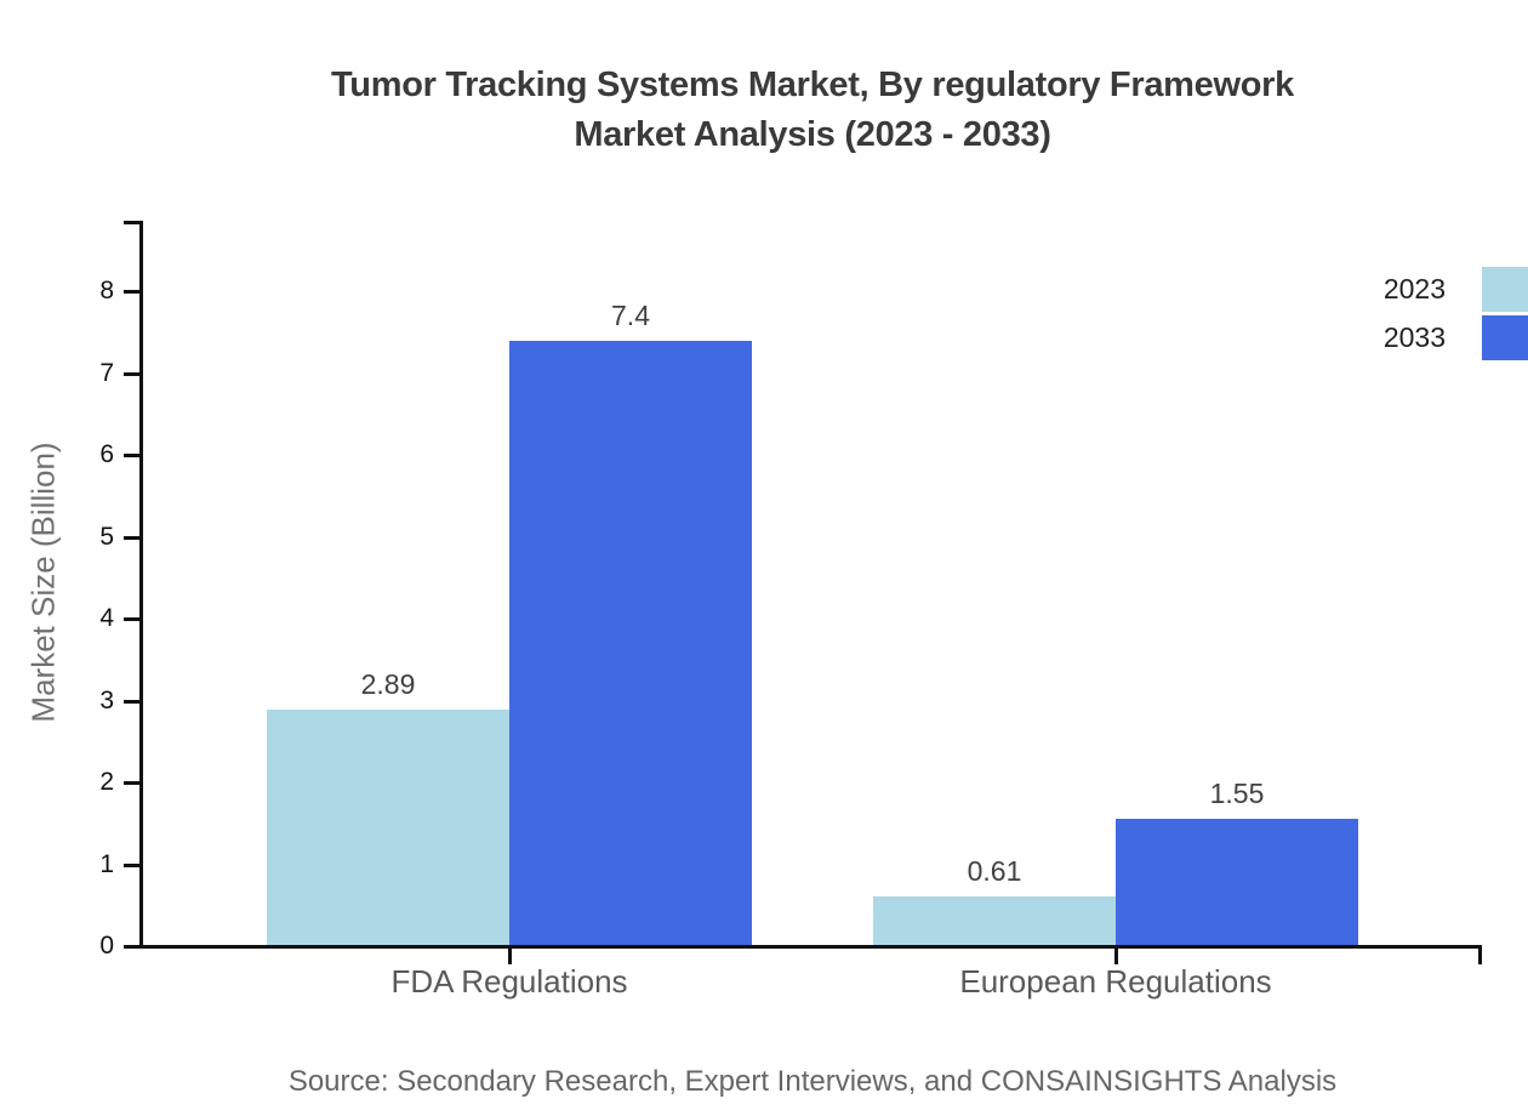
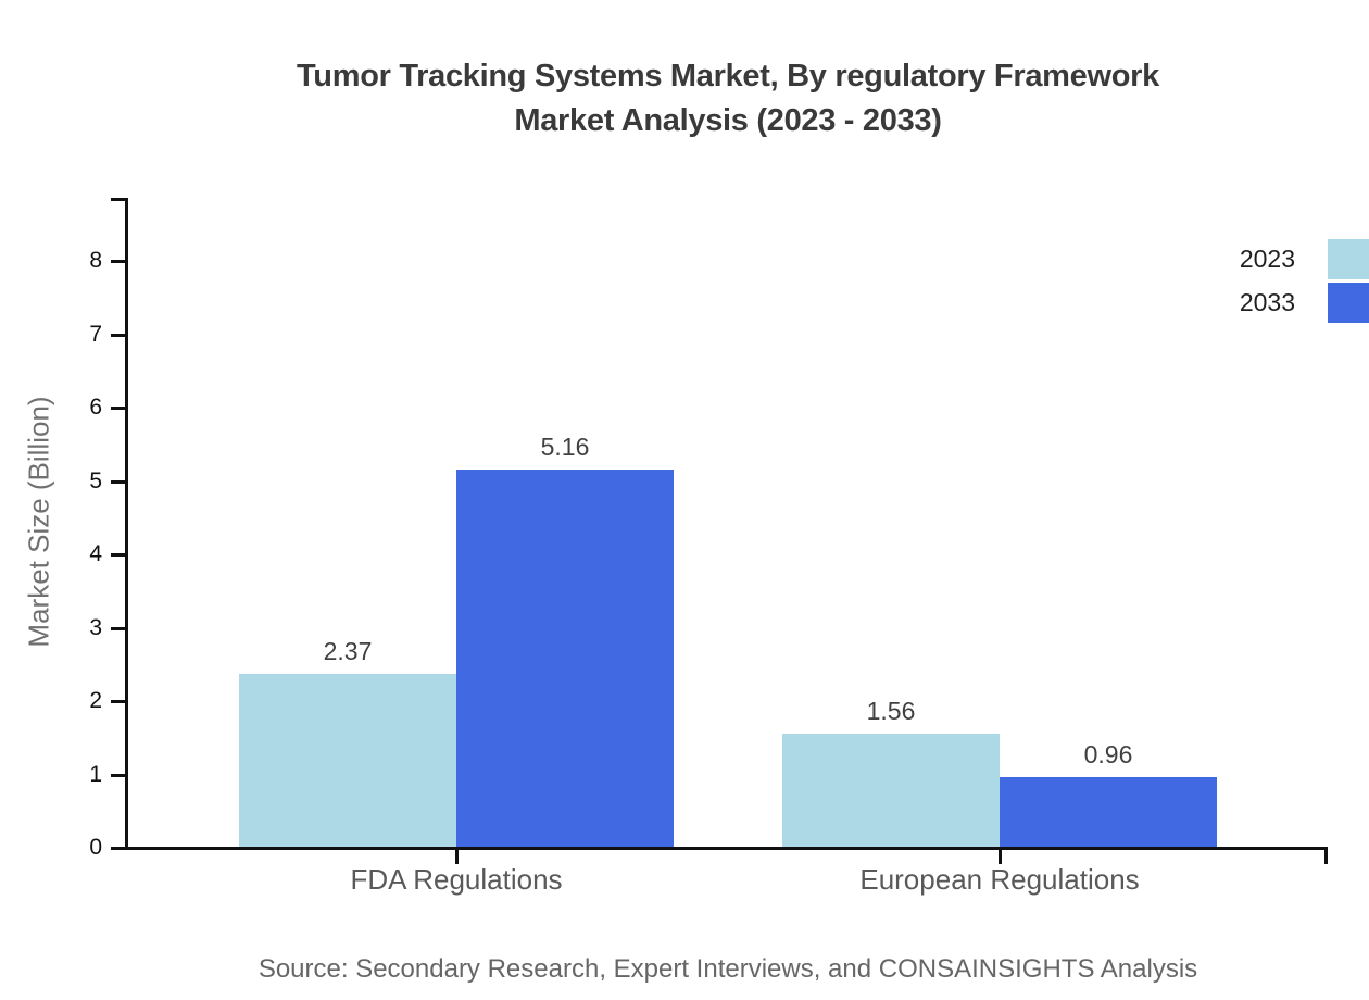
2023/FDA Regulations: 2.89 -> 2.37
2033/FDA Regulations: 7.4 -> 5.16
2023/European Regulations: 0.61 -> 1.56
2033/European Regulations: 1.55 -> 0.96
